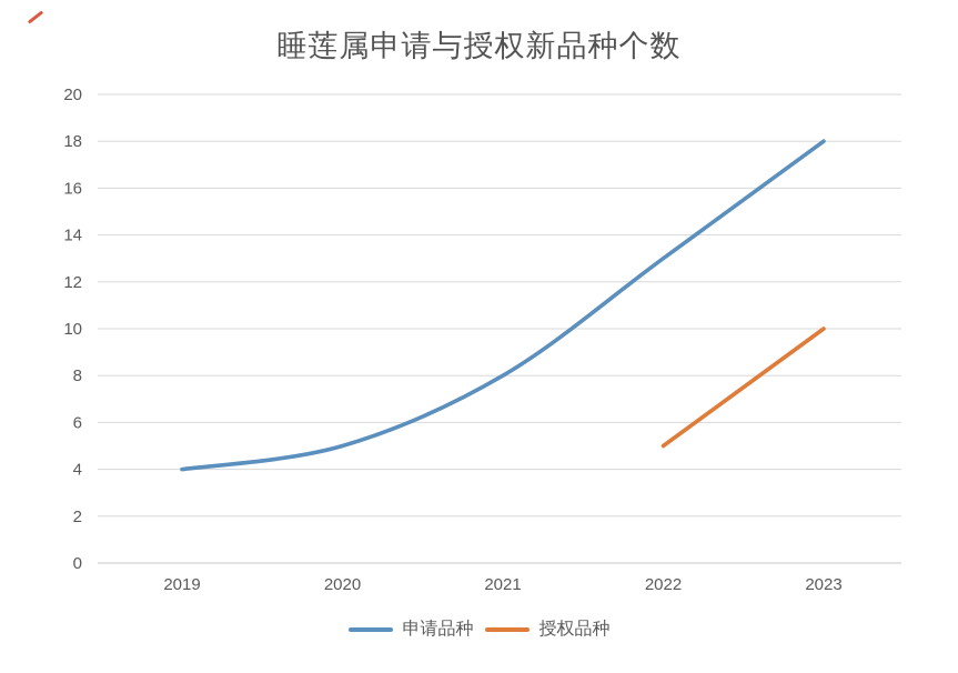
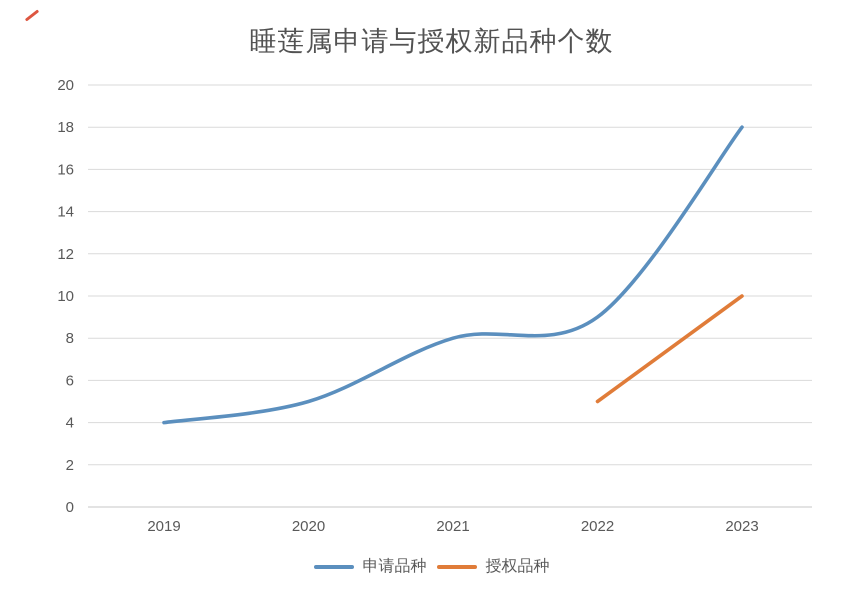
申请品种/2022: 13 -> 9
